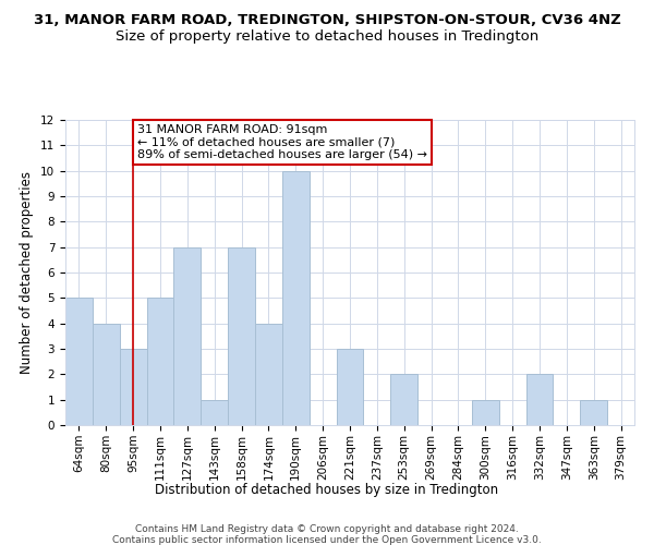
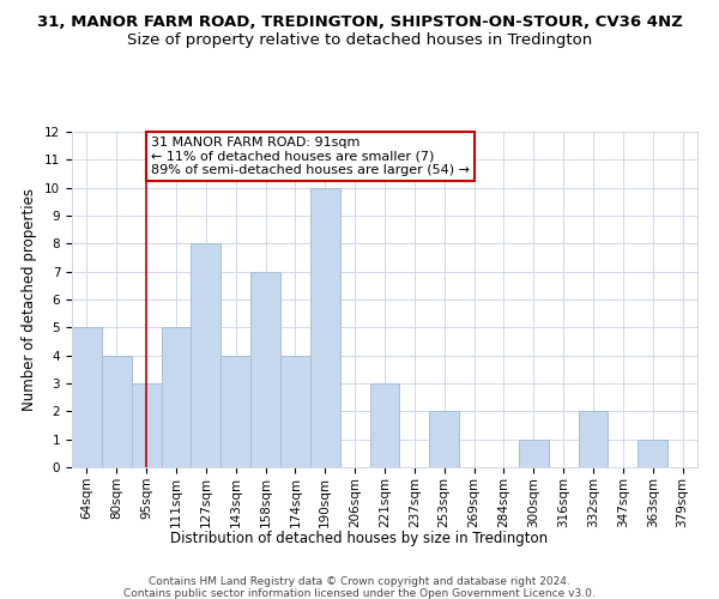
127sqm: 7 -> 8
143sqm: 1 -> 4
